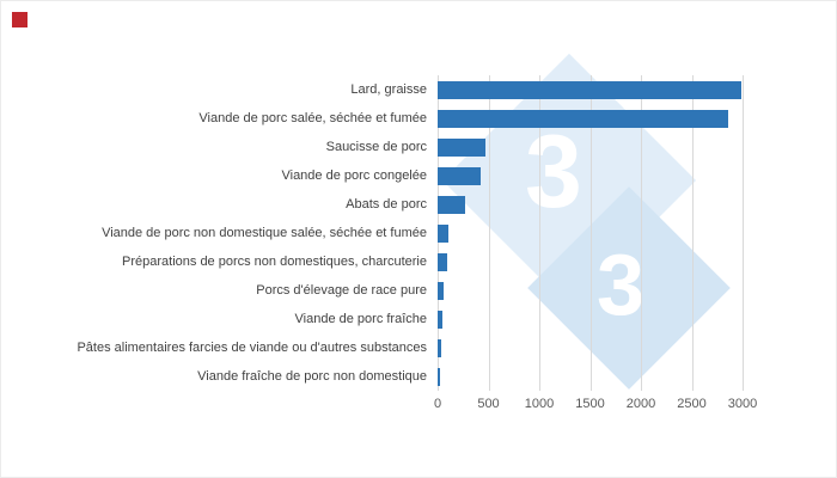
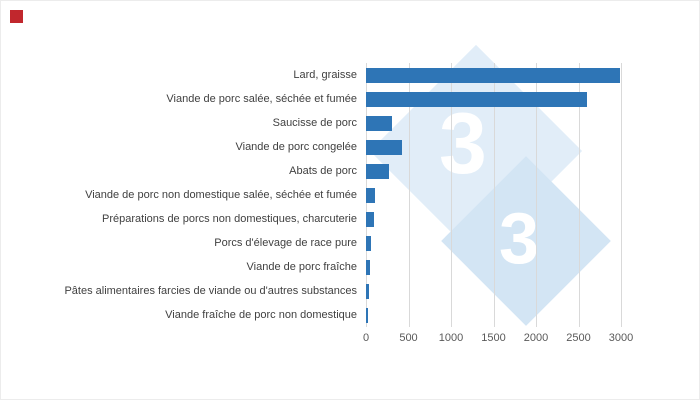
Viande de porc salée, séchée et fumée: 2900 -> 2600
Saucisse de porc: 500 -> 300
